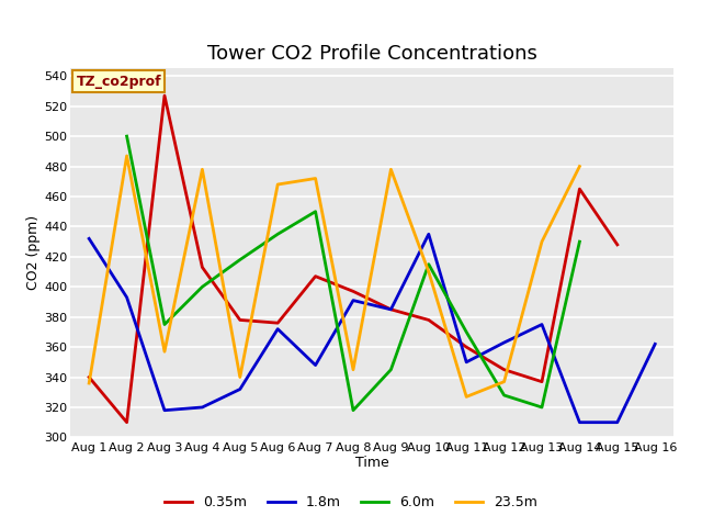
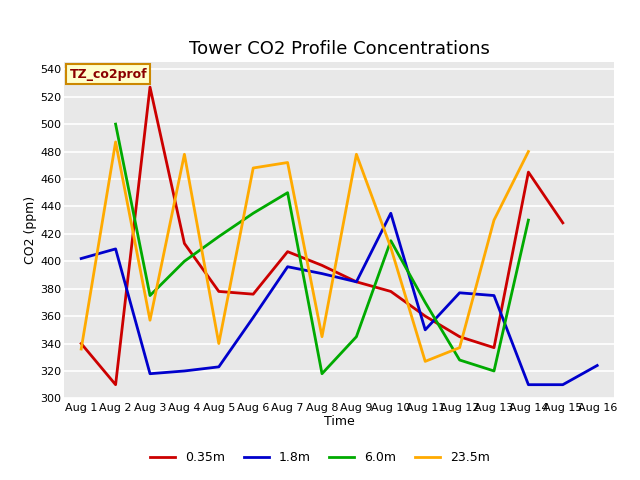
1.8m/Aug 1: 432 -> 402
1.8m/Aug 2: 393 -> 409
1.8m/Aug 5: 332 -> 323
1.8m/Aug 6: 372 -> 359
1.8m/Aug 7: 348 -> 396
1.8m/Aug 12: 363 -> 377
1.8m/Aug 16: 362 -> 324
